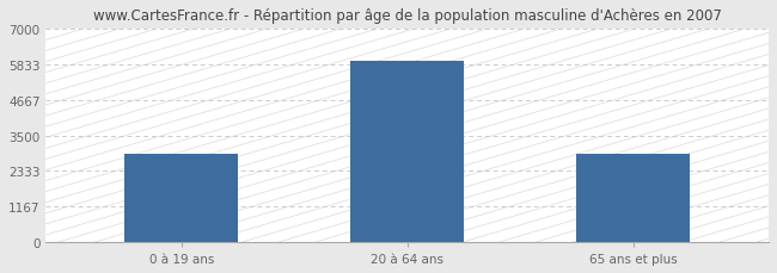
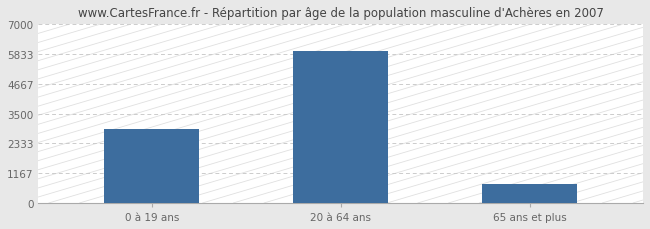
65 ans et plus: 2900 -> 750
